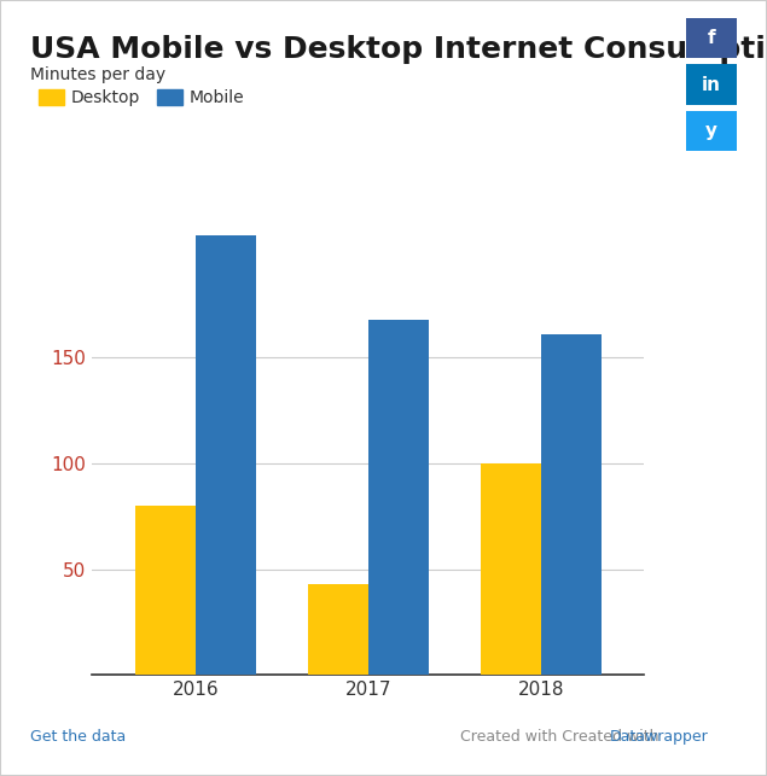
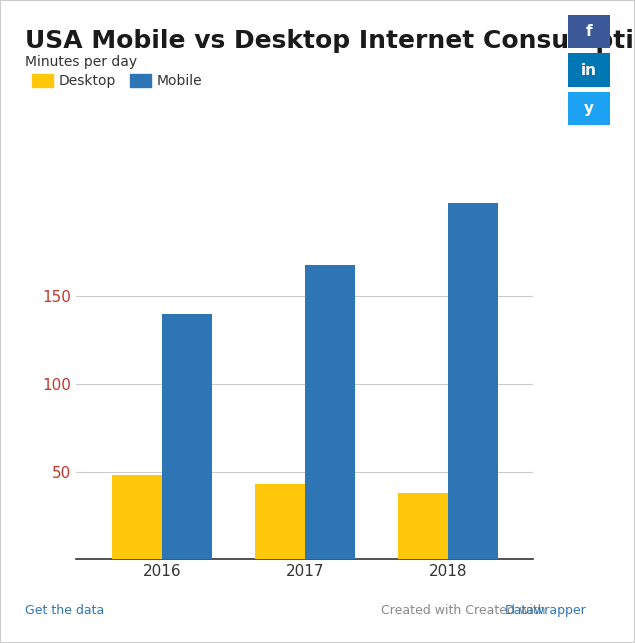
Desktop/2016: 80 -> 48
Mobile/2016: 208 -> 140
Desktop/2018: 100 -> 38
Mobile/2018: 161 -> 203
